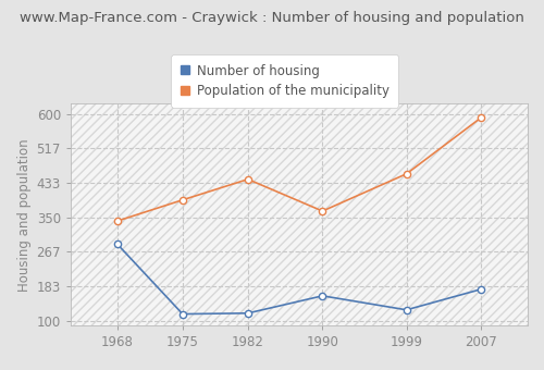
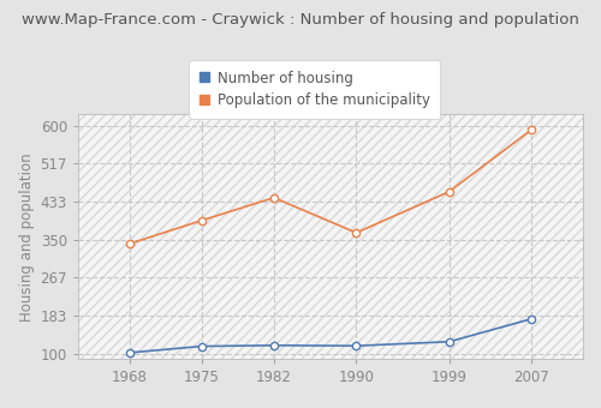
Number of housing/1968: 285 -> 102
Number of housing/1990: 160 -> 117
